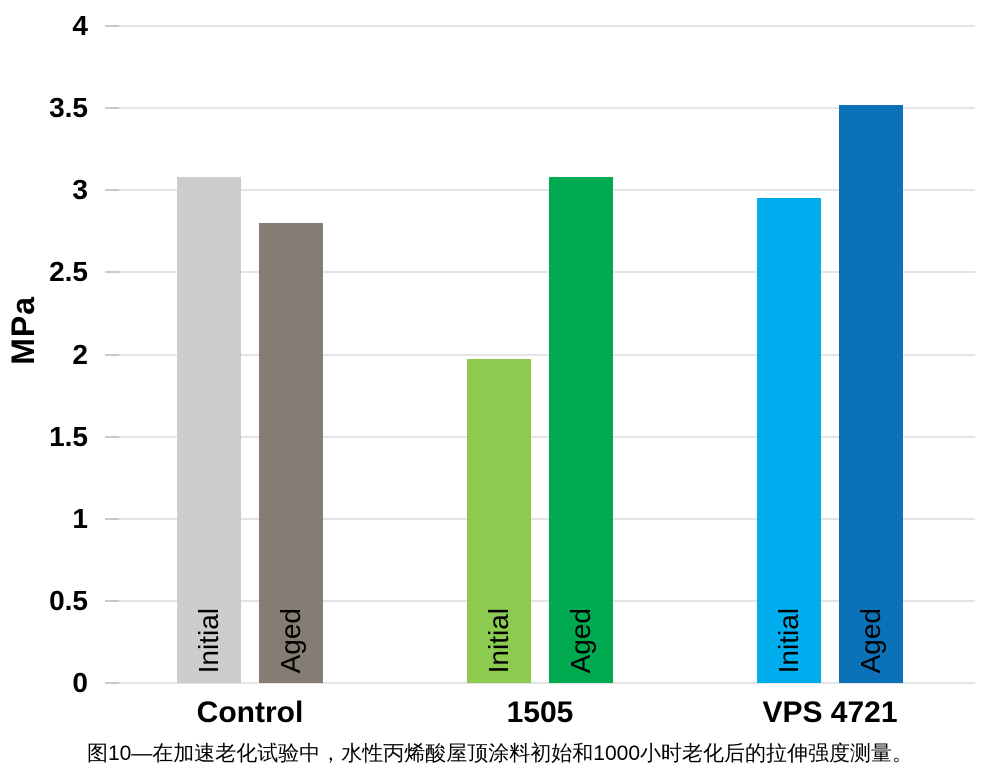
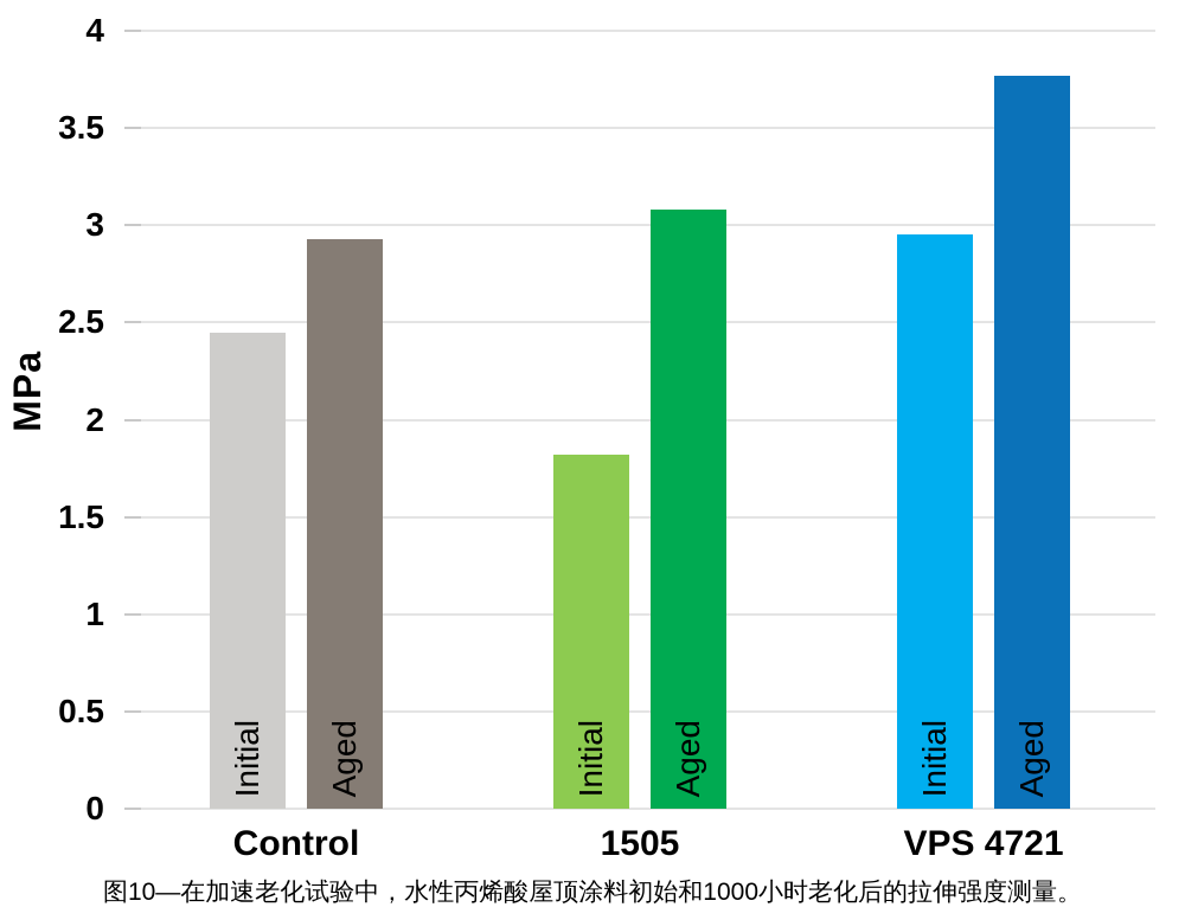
Initial/Control: 3.08 -> 2.45
Aged/Control: 2.80 -> 2.93
Initial/1505: 1.97 -> 1.82
Aged/VPS 4721: 3.52 -> 3.77
